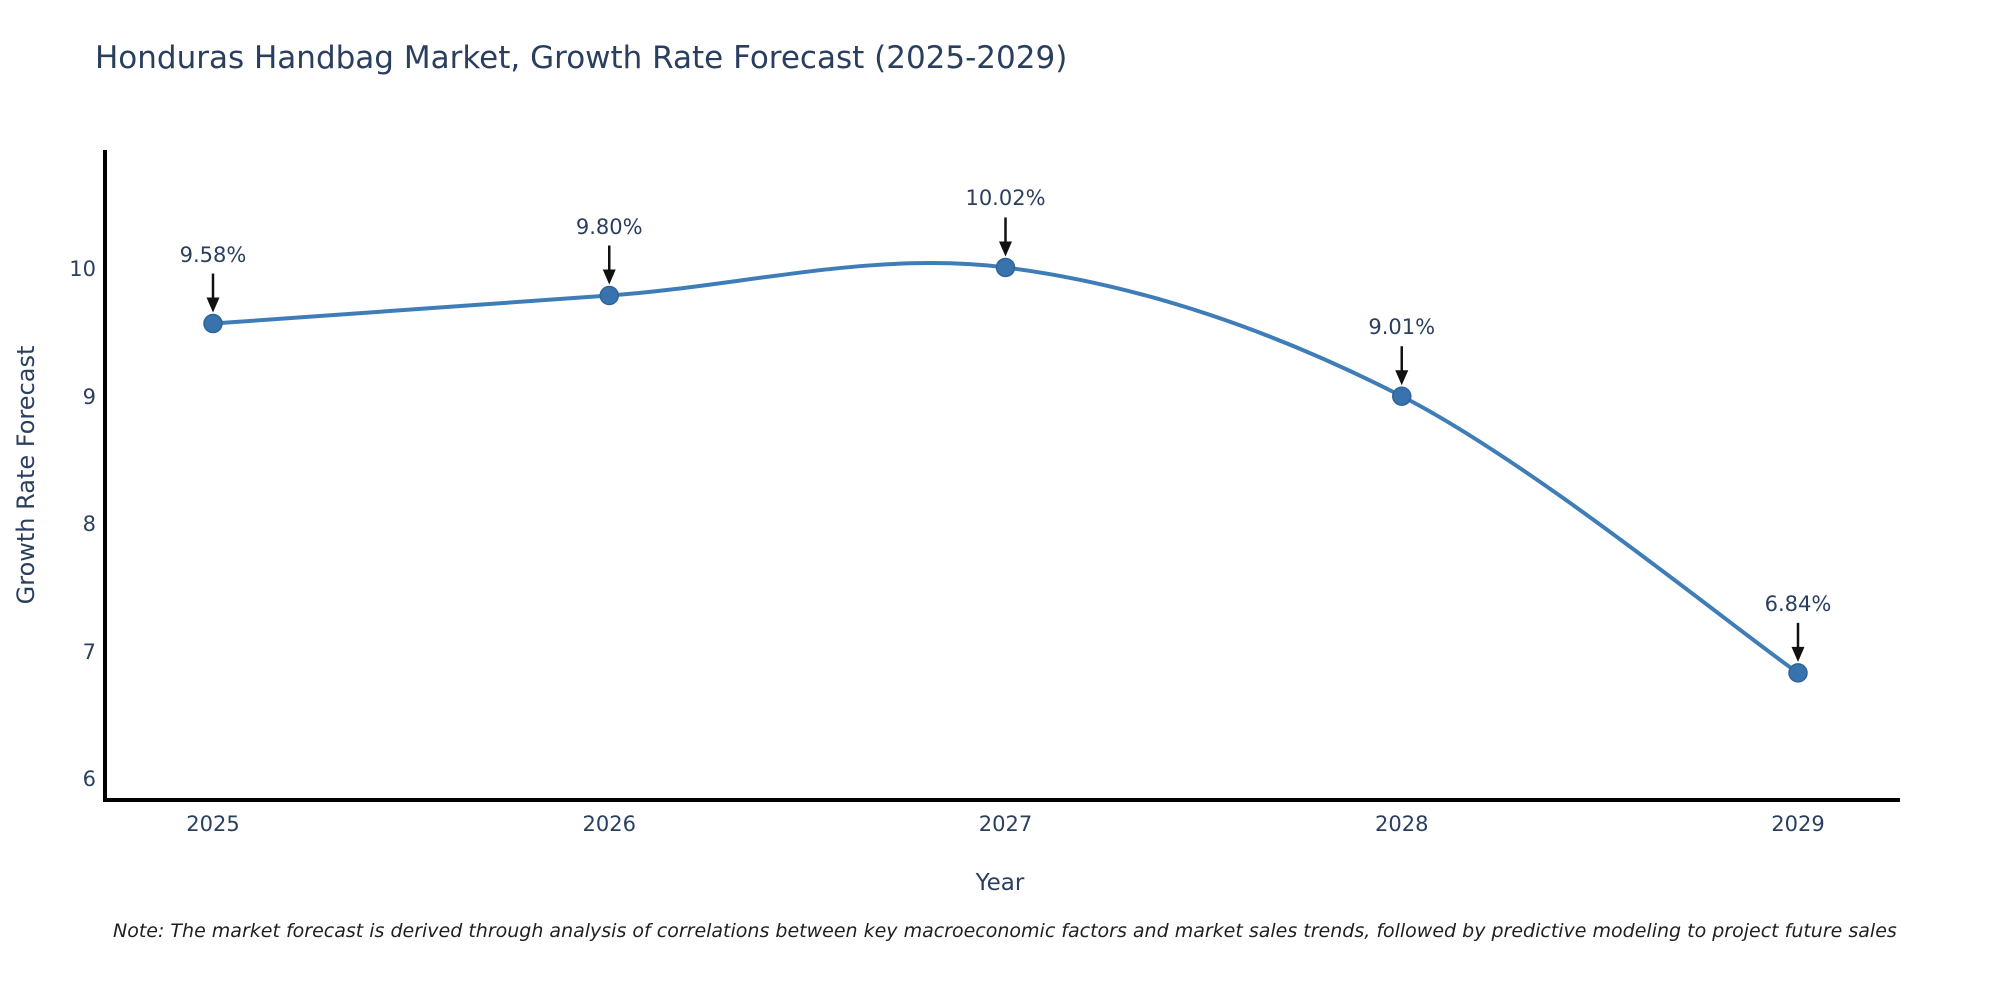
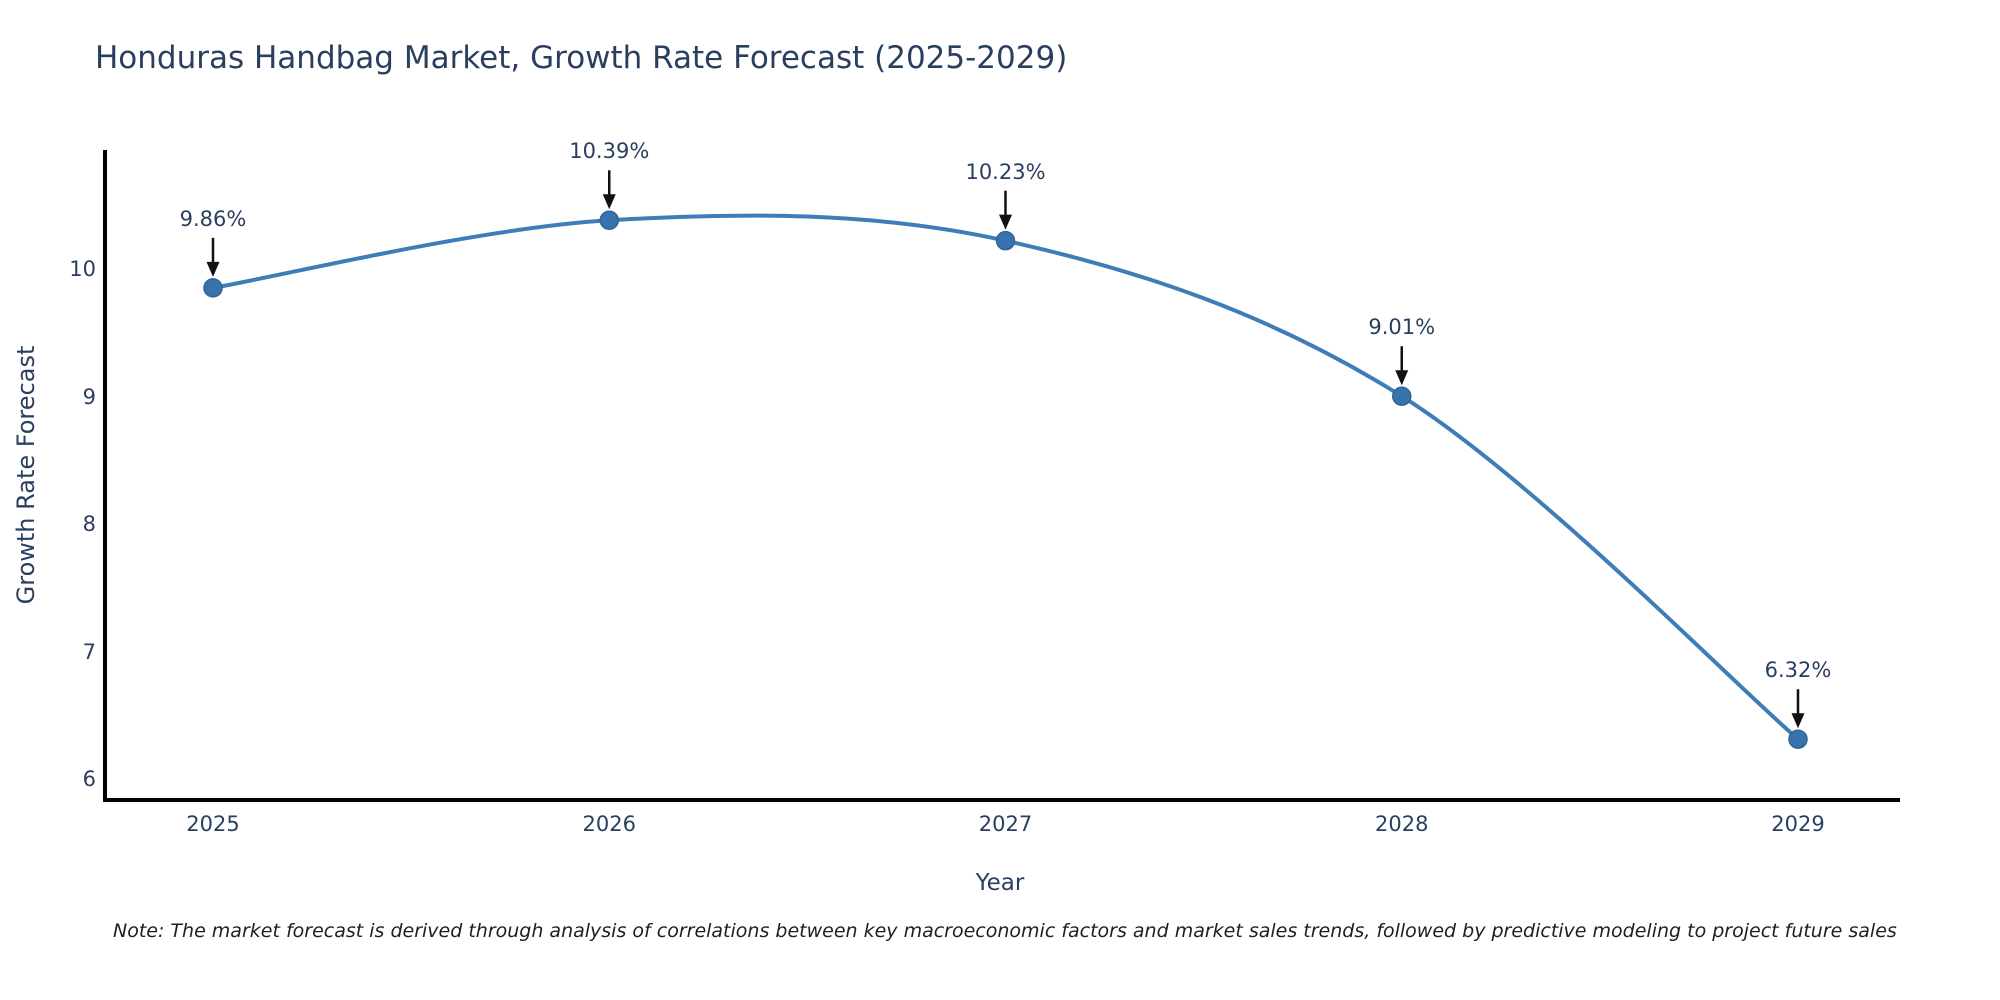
2025: 9.58% -> 9.86%
2026: 9.80% -> 10.39%
2027: 10.02% -> 10.23%
2029: 6.84% -> 6.32%
